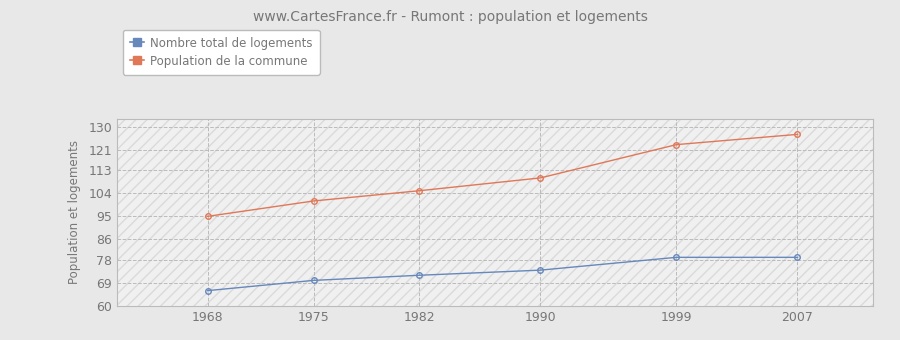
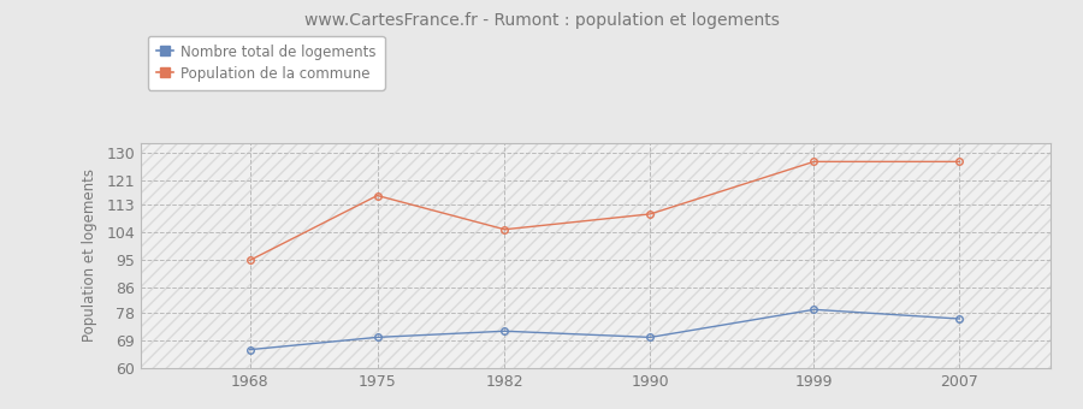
Population de la commune/1975: 101 -> 116
Nombre total de logements/1990: 74 -> 70
Population de la commune/1999: 123 -> 127
Nombre total de logements/2007: 79 -> 76
